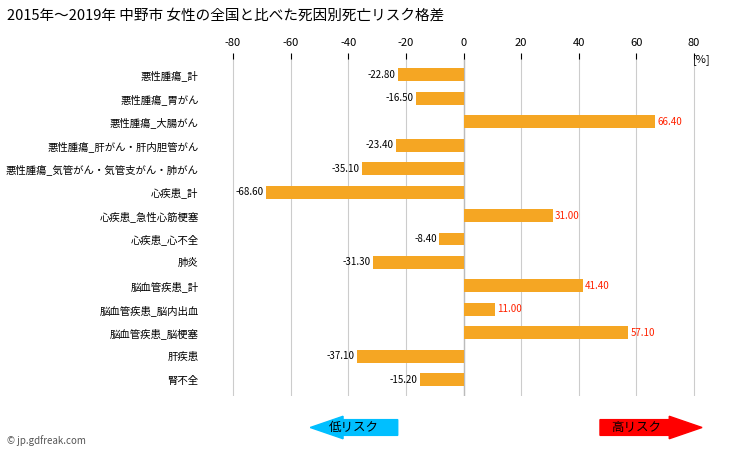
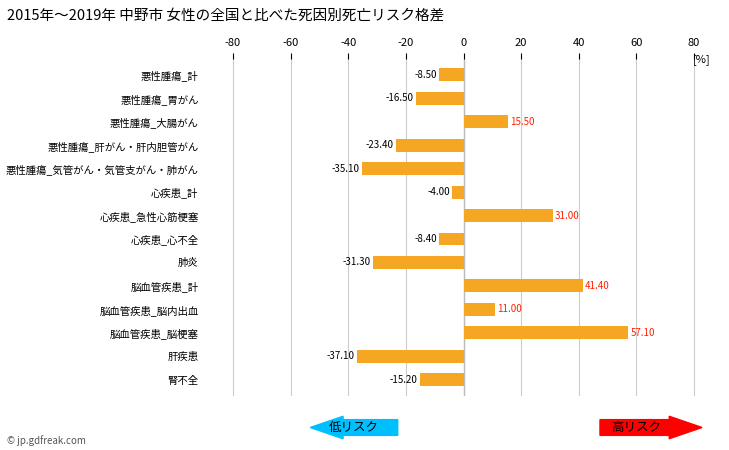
悪性腫瘍_計: -22.80 -> -8.50
悪性腫瘍_大腸がん: 66.40 -> 15.50
心疾患_計: -68.60 -> -4.00
